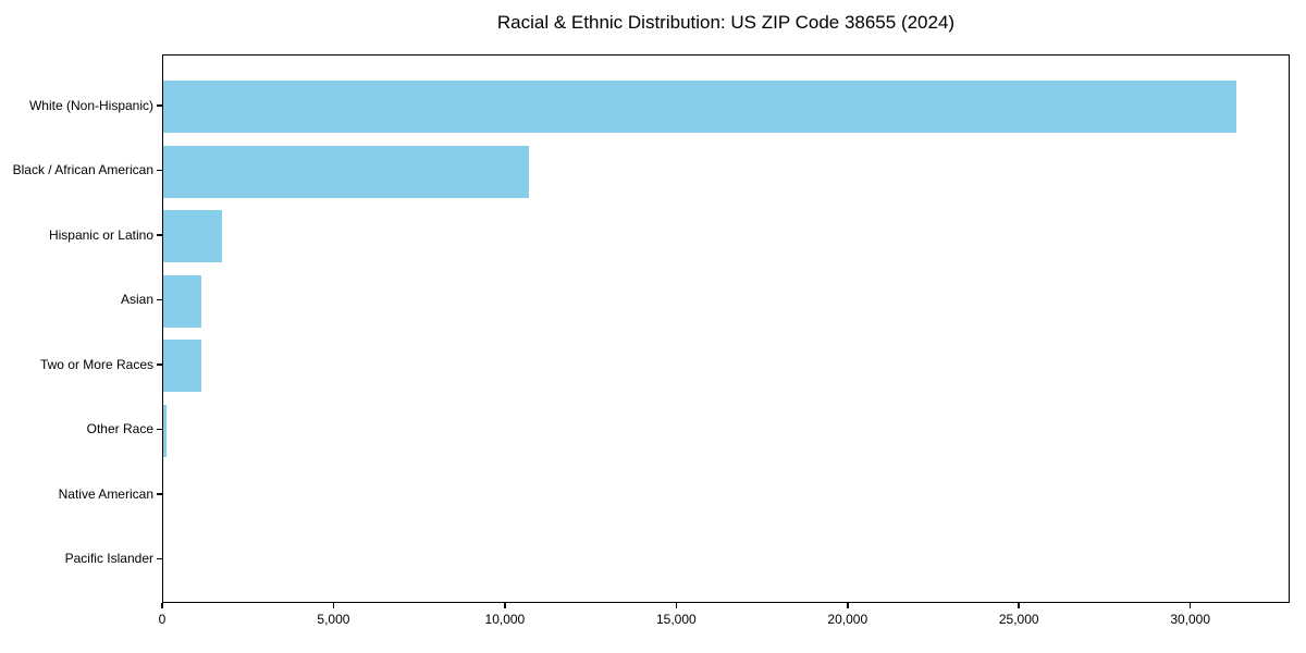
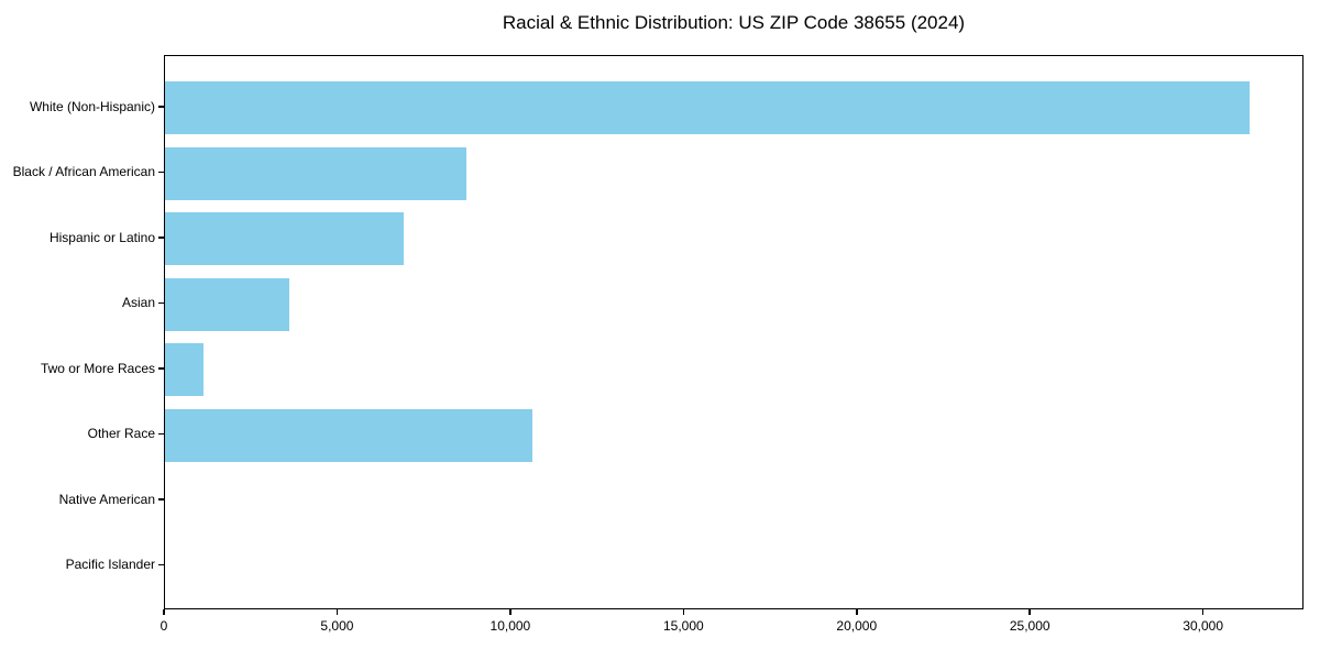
Black / African American: 10700 -> 8700
Hispanic or Latino: 1700 -> 6900
Asian: 1100 -> 3600
Other Race: 100 -> 10600
